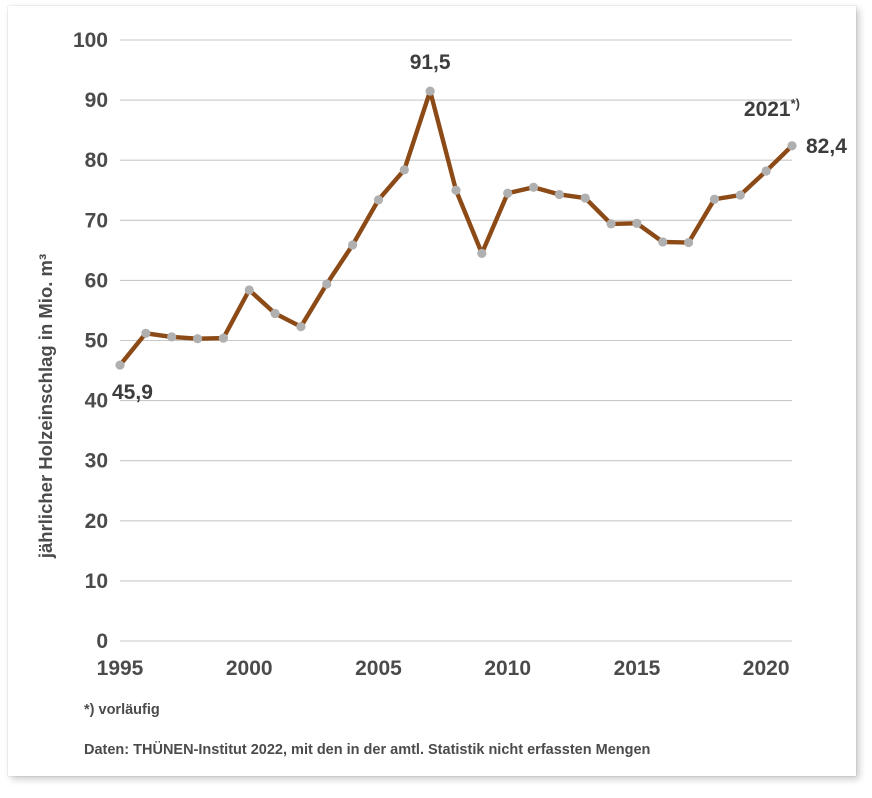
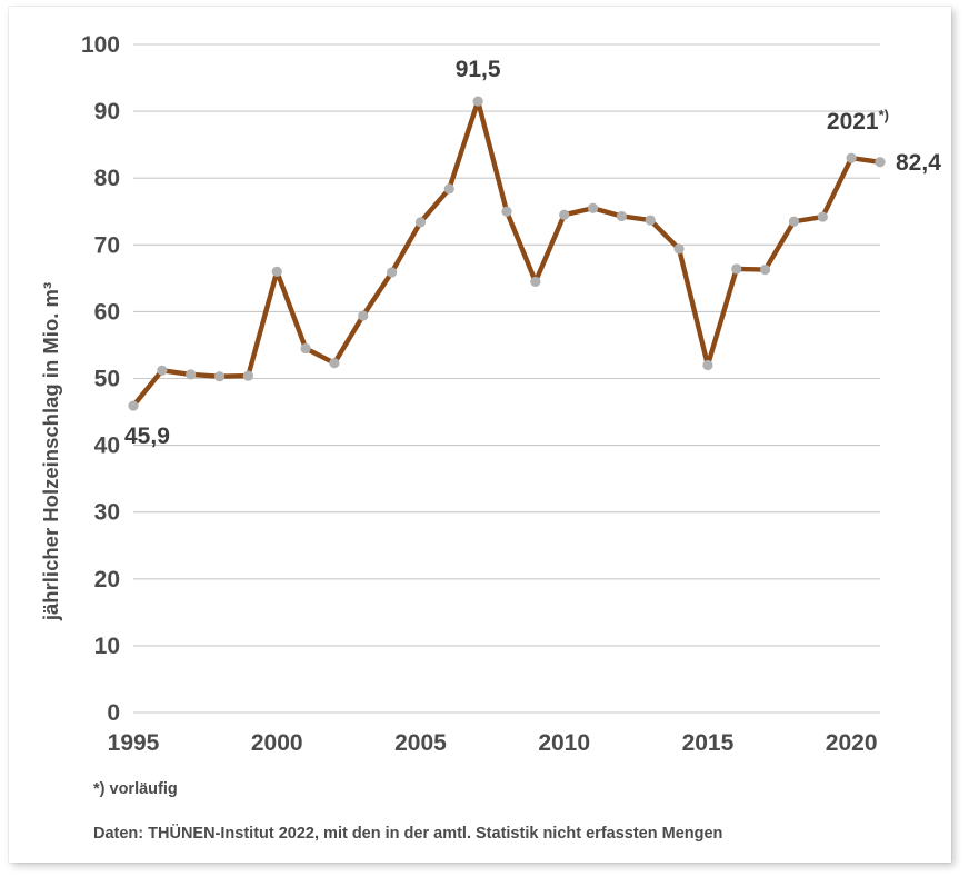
2000: 58 -> 66
2015: 70 -> 52
2020: 78 -> 83
